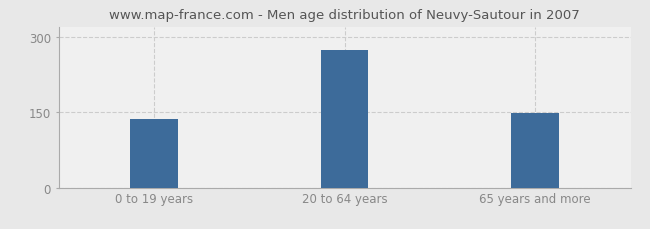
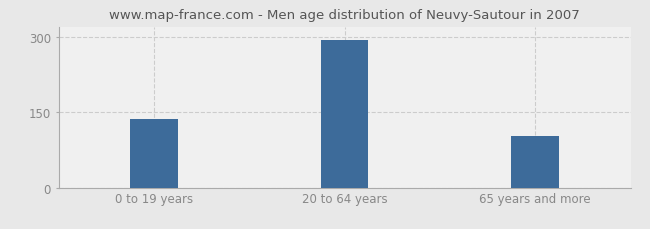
20 to 64 years: 274 -> 293
65 years and more: 148 -> 103
